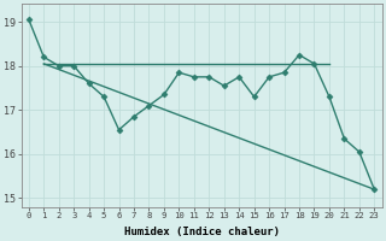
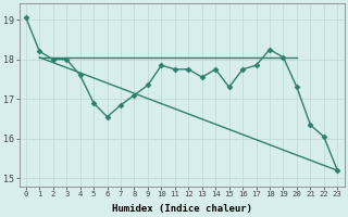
5: 17.30 -> 16.90
